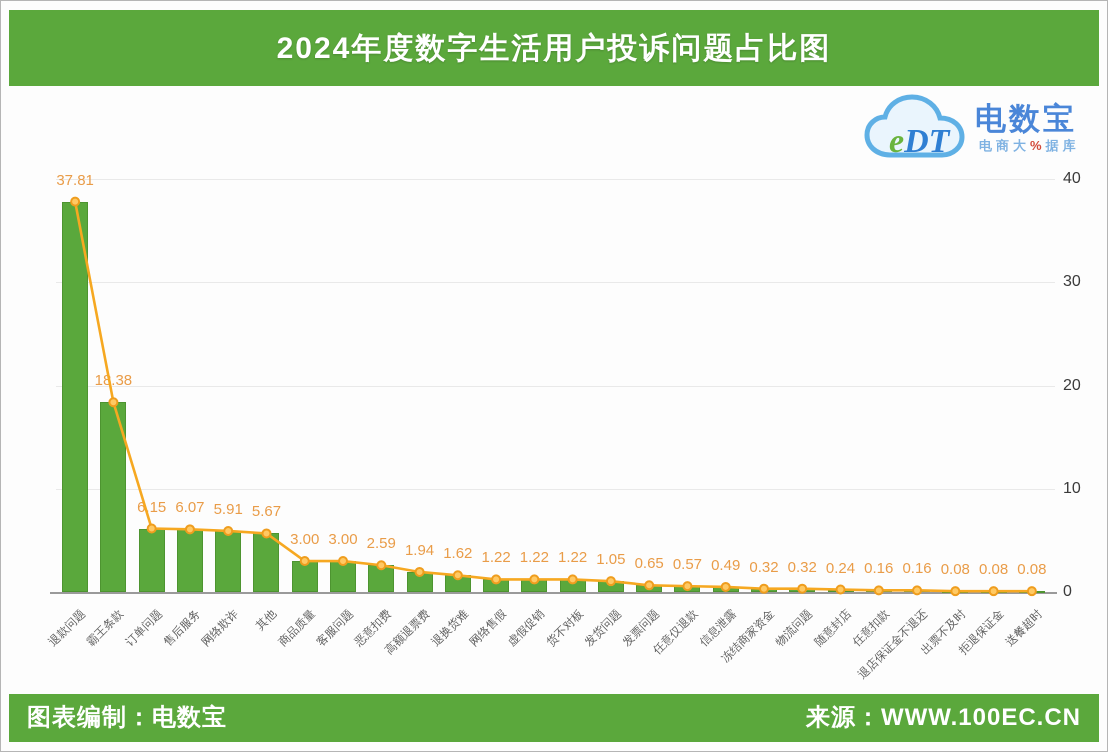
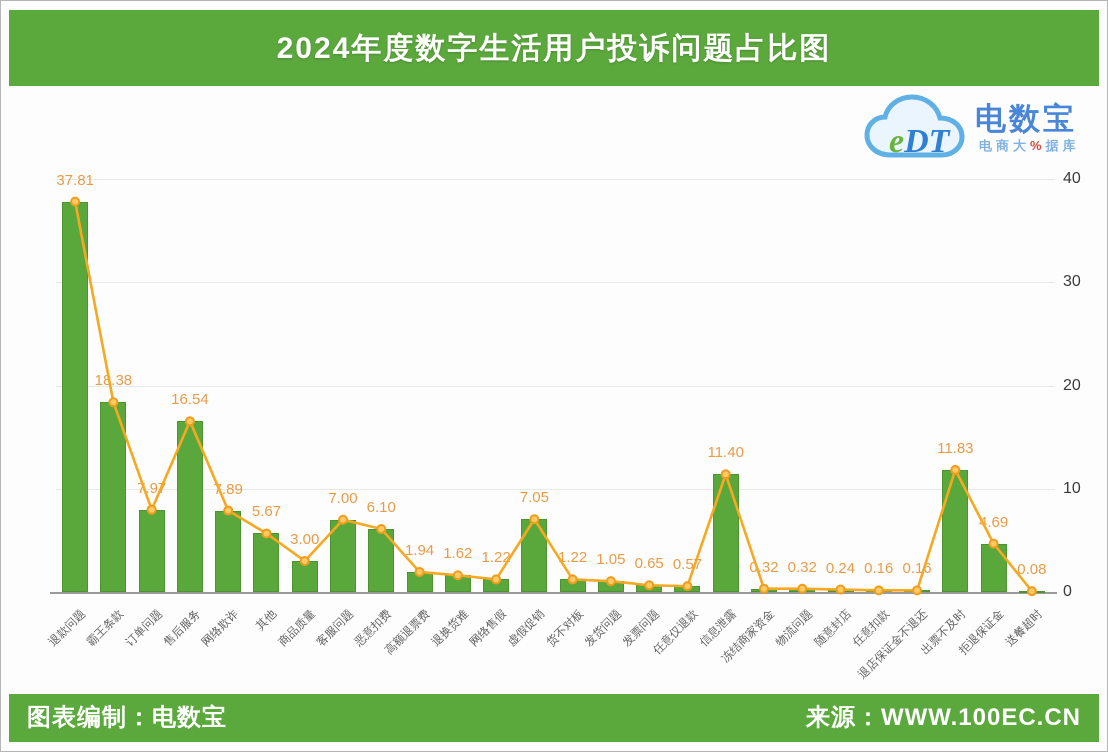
订单问题: 6.15 -> 7.97
售后服务: 6.07 -> 16.54
网络欺诈: 5.91 -> 7.89
客服问题: 3.00 -> 7.00
恶意扣费: 2.59 -> 6.10
虚假促销: 1.22 -> 7.05
信息泄露: 0.49 -> 11.40
出票不及时: 0.08 -> 11.83
拒退保证金: 0.08 -> 4.69
